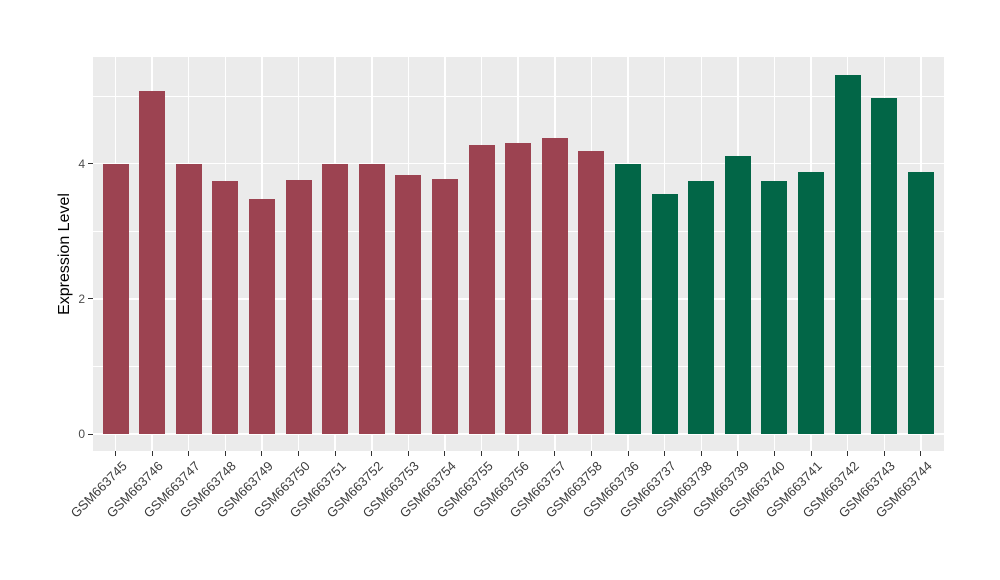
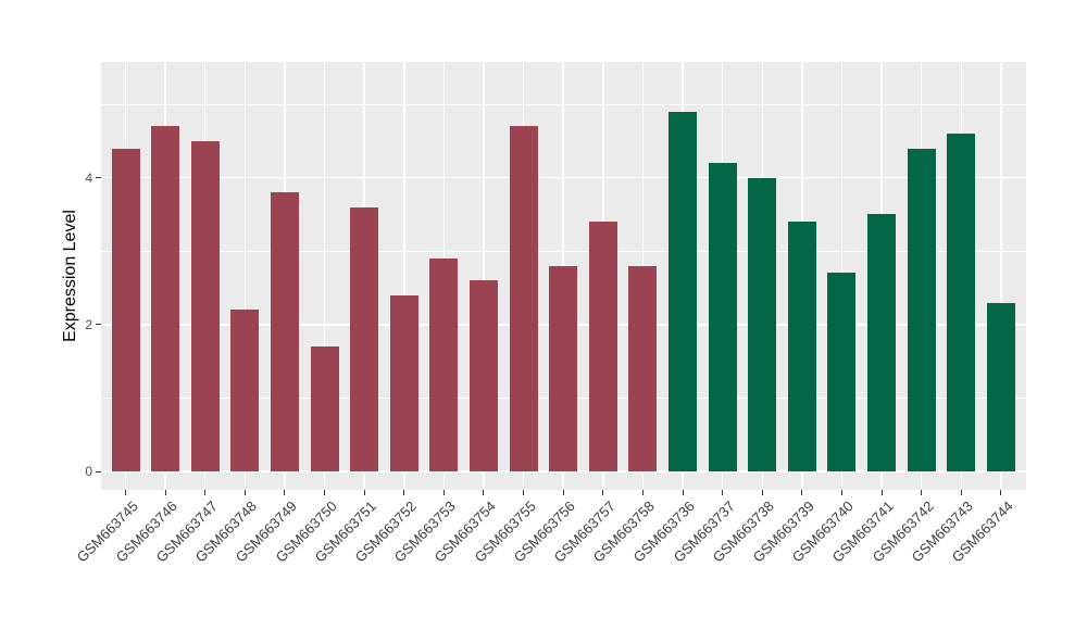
GSM663745: 4.0 -> 4.4
GSM663746: 5.1 -> 4.7
GSM663747: 4.0 -> 4.5
GSM663748: 3.8 -> 2.2
GSM663749: 3.5 -> 3.8
GSM663750: 3.8 -> 1.7
GSM663751: 4.0 -> 3.6
GSM663752: 4.0 -> 2.4
GSM663753: 3.8 -> 2.9
GSM663754: 3.8 -> 2.6
GSM663755: 4.3 -> 4.7
GSM663756: 4.3 -> 2.8
GSM663757: 4.4 -> 3.4
GSM663758: 4.2 -> 2.8
GSM663736: 4.0 -> 4.9
GSM663737: 3.5 -> 4.2
GSM663738: 3.7 -> 4.0
GSM663739: 4.1 -> 3.4
GSM663740: 3.7 -> 2.7
GSM663741: 3.9 -> 3.5
GSM663742: 5.3 -> 4.4
GSM663743: 5.0 -> 4.6
GSM663744: 3.9 -> 2.3
